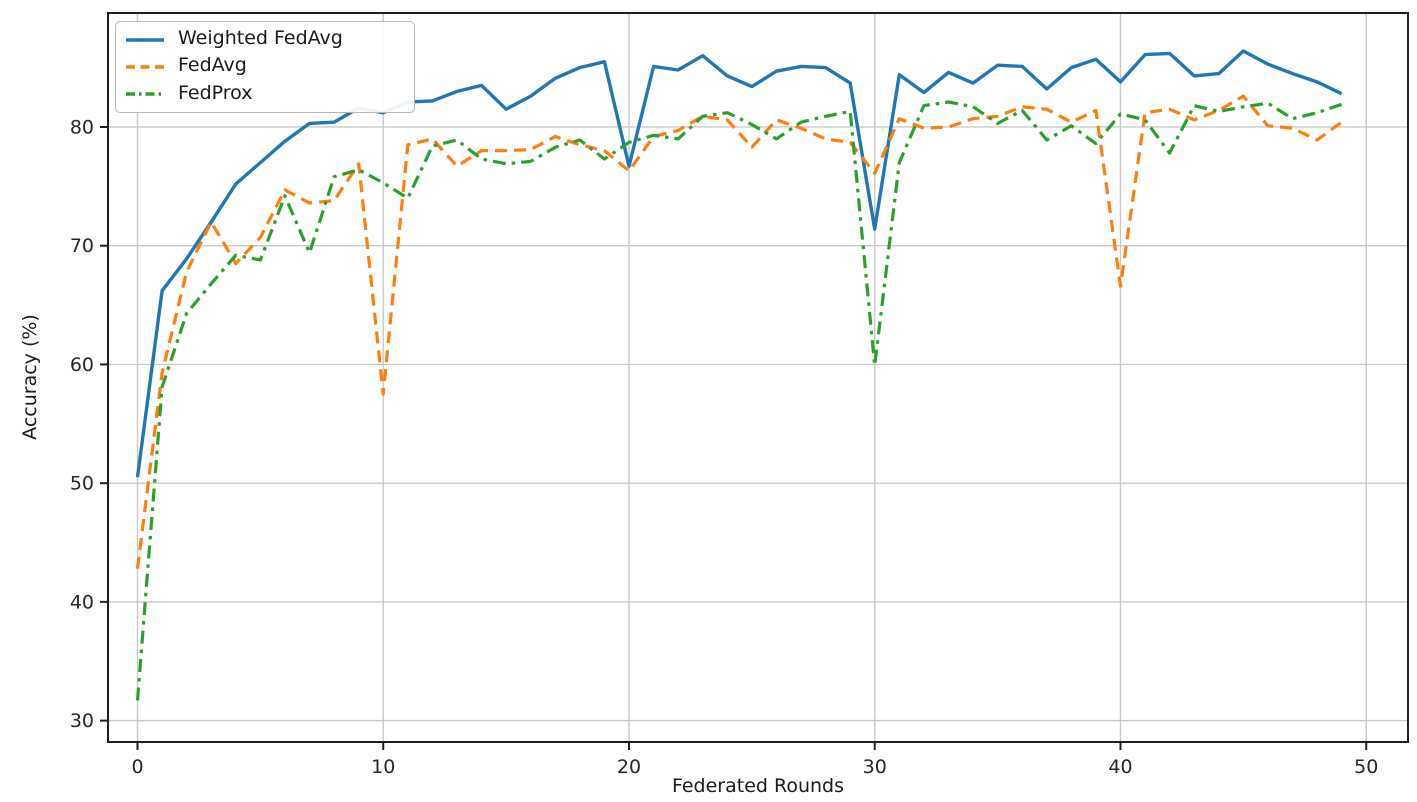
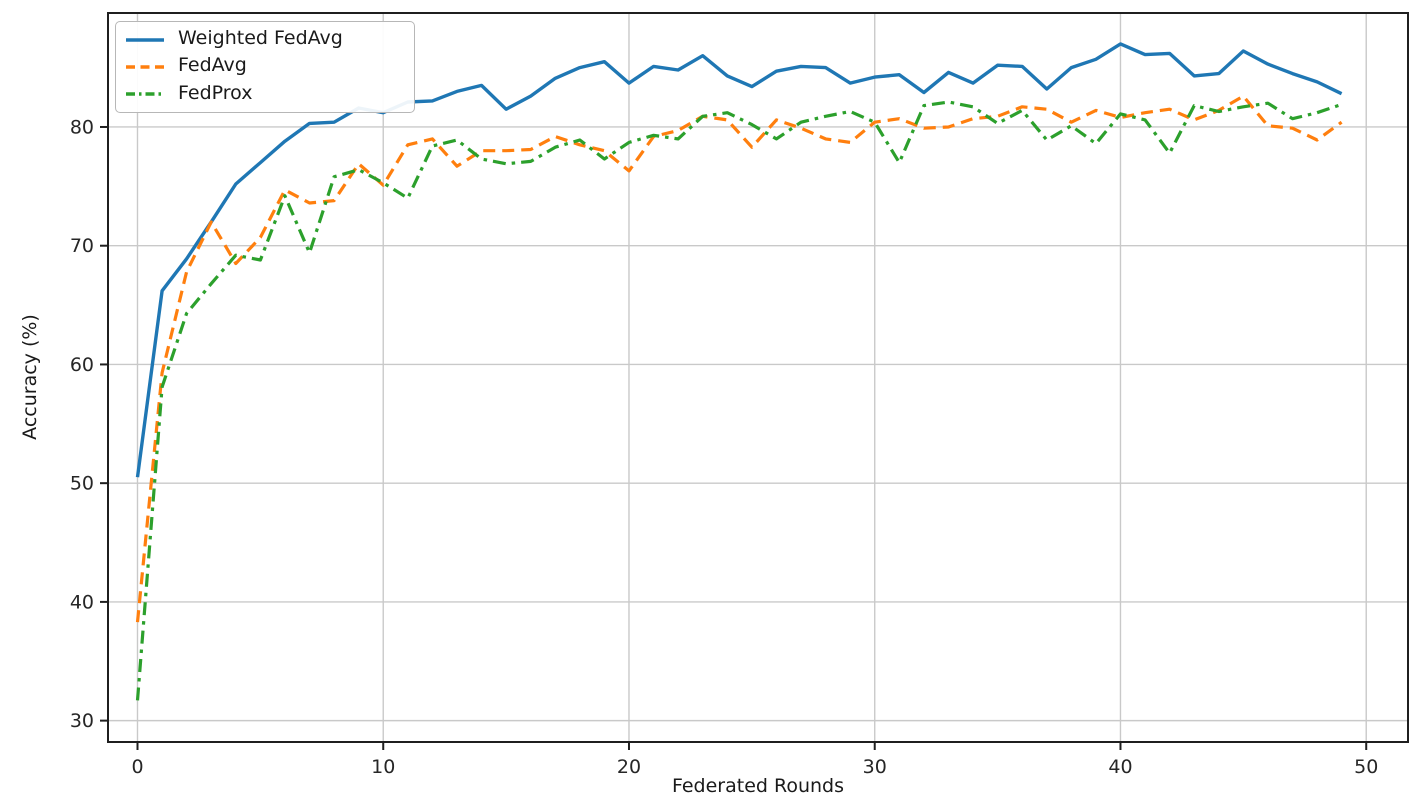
FedAvg/0: 42.8 -> 38.3
FedAvg/10: 57.5 -> 75.1
Weighted FedAvg/20: 76.7 -> 83.7
Weighted FedAvg/30: 71.4 -> 84.2
FedAvg/30: 76.1 -> 80.4
FedProx/30: 59.9 -> 80.4
Weighted FedAvg/40: 83.8 -> 87.0
FedAvg/40: 66.6 -> 80.8
